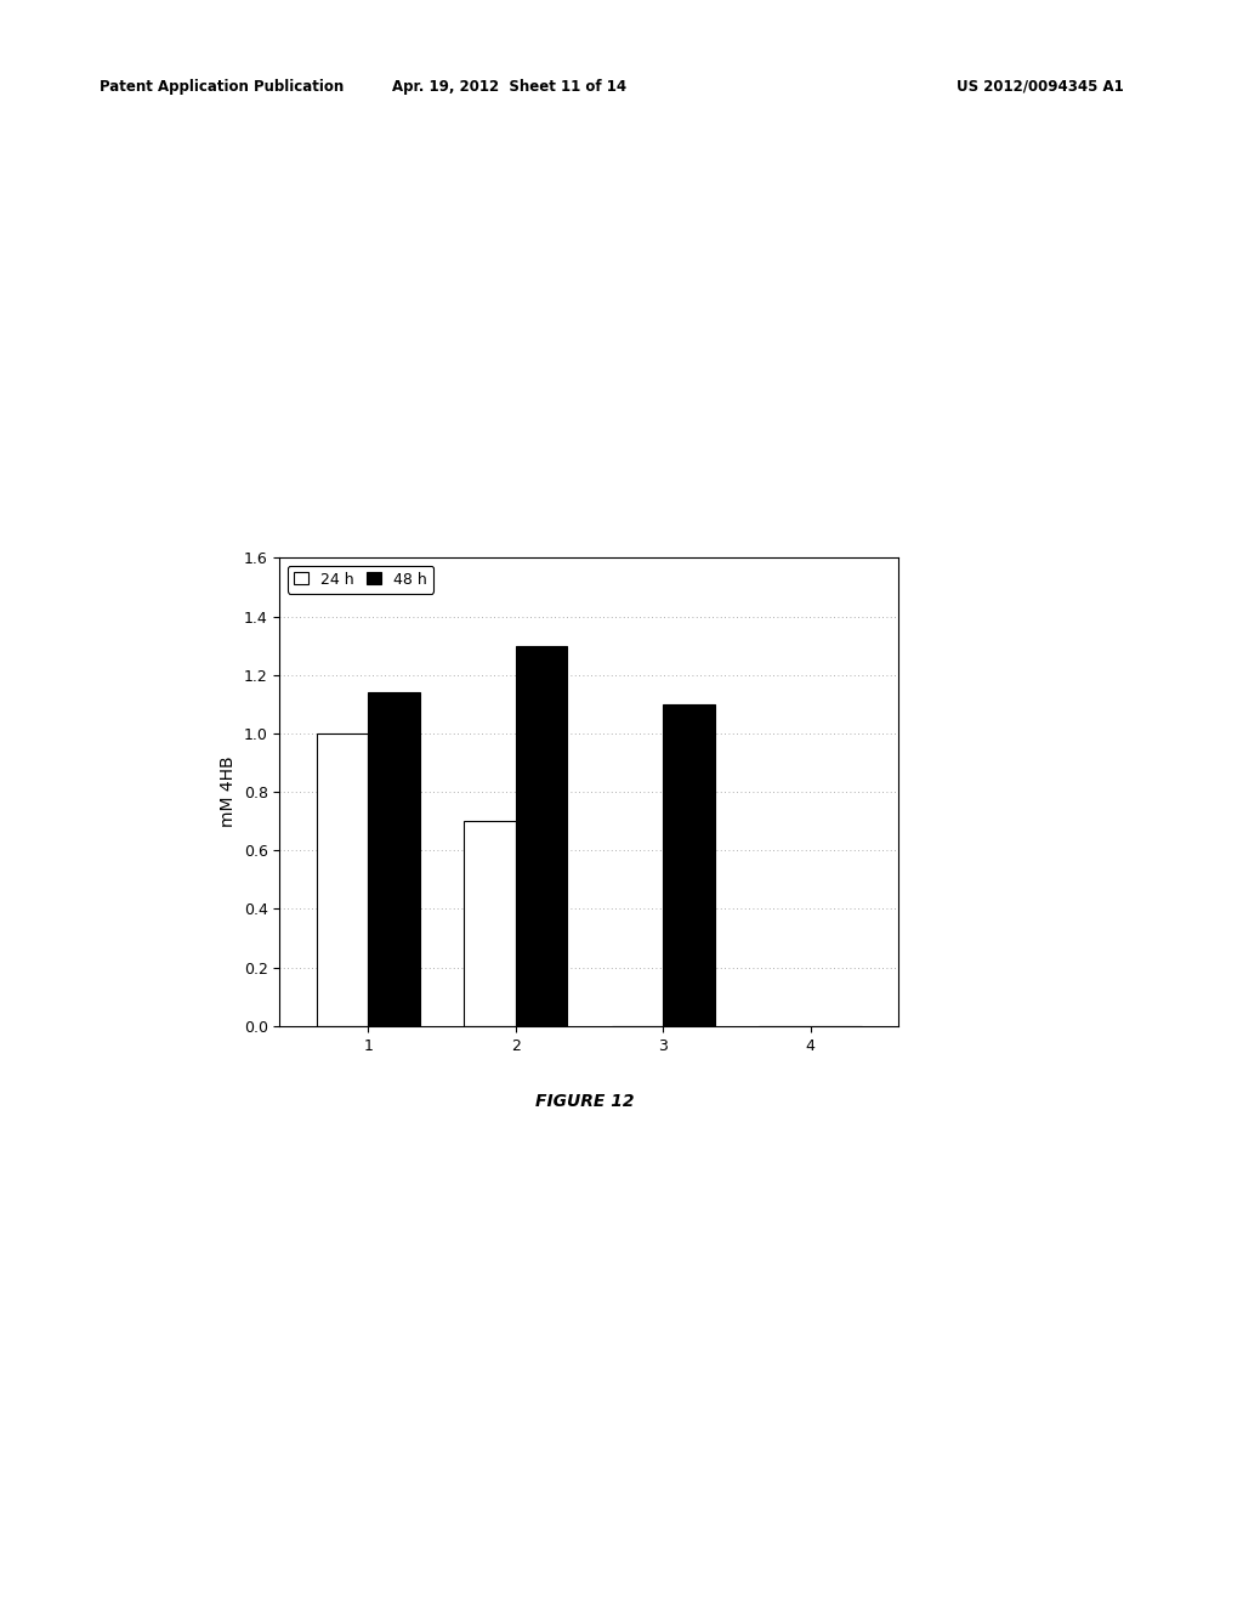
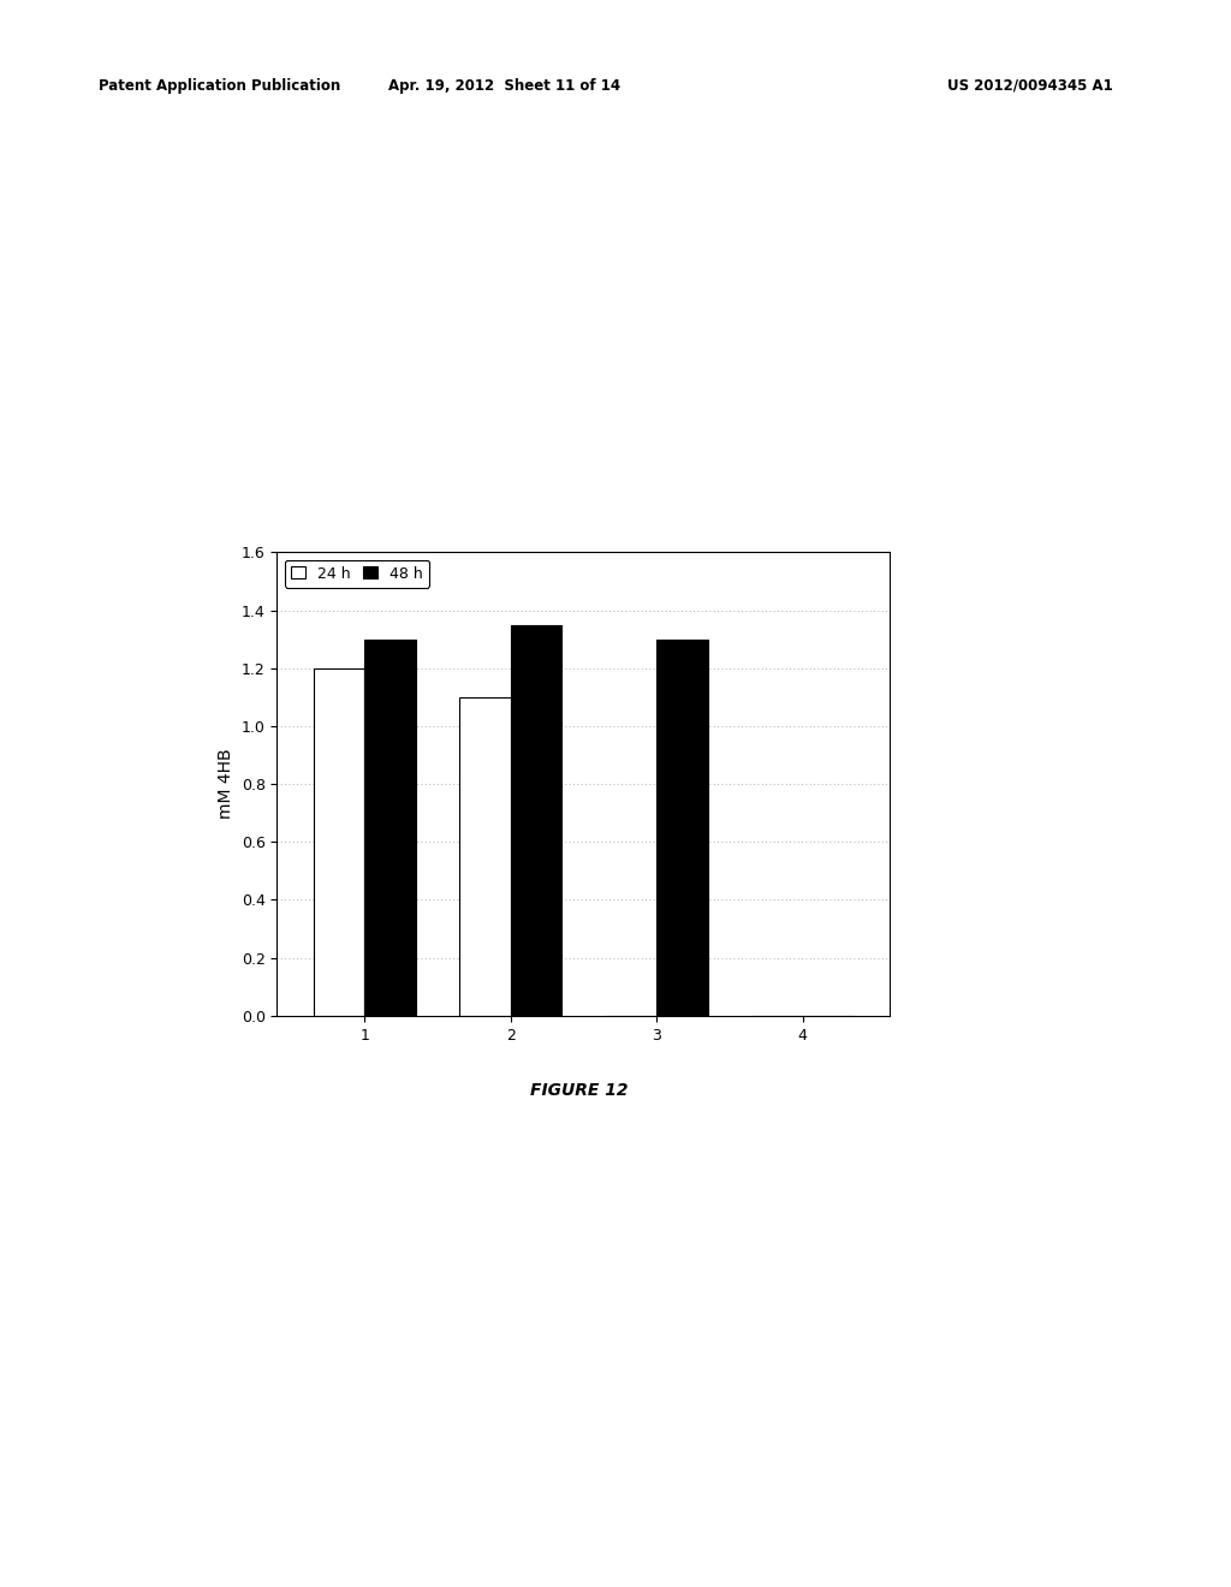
24 h/1: 1.0 -> 1.2
48 h/1: 1.14 -> 1.30
24 h/2: 0.7 -> 1.1
48 h/2: 1.30 -> 1.35
48 h/3: 1.10 -> 1.30
